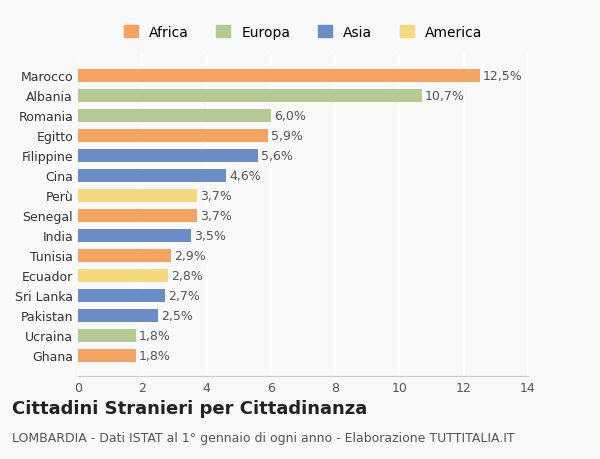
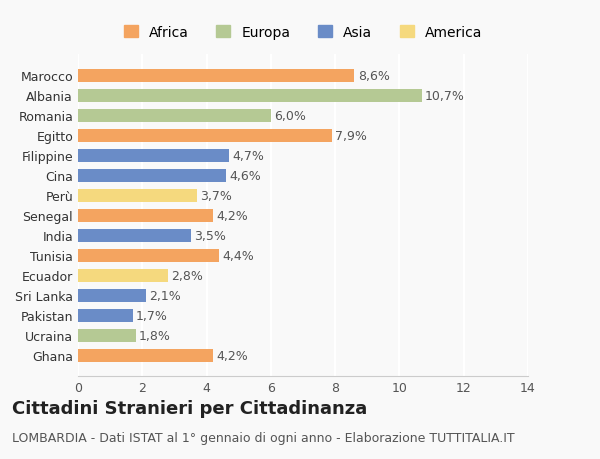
Marocco: 12,5% -> 8,6%
Egitto: 5,9% -> 7,9%
Filippine: 5,6% -> 4,7%
Senegal: 3,7% -> 4,2%
Tunisia: 2,9% -> 4,4%
Sri Lanka: 2,7% -> 2,1%
Pakistan: 2,5% -> 1,7%
Ghana: 1,8% -> 4,2%
